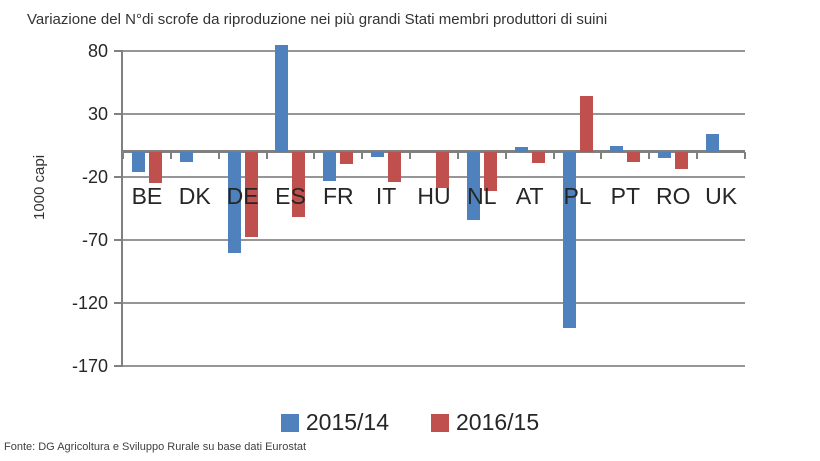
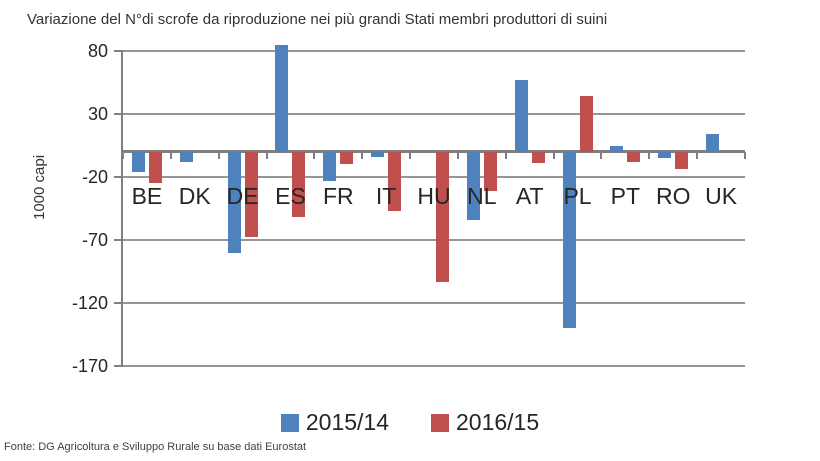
2016/15/IT: -24 -> -47
2016/15/HU: -29 -> -103
2015/14/AT: 4 -> 57
